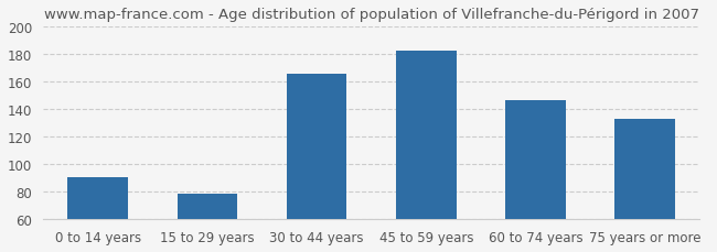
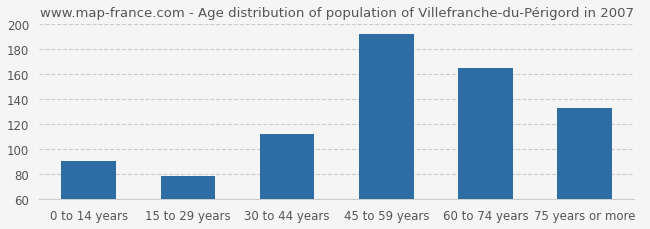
30 to 44 years: 166 -> 112
45 to 59 years: 183 -> 192
60 to 74 years: 147 -> 165
